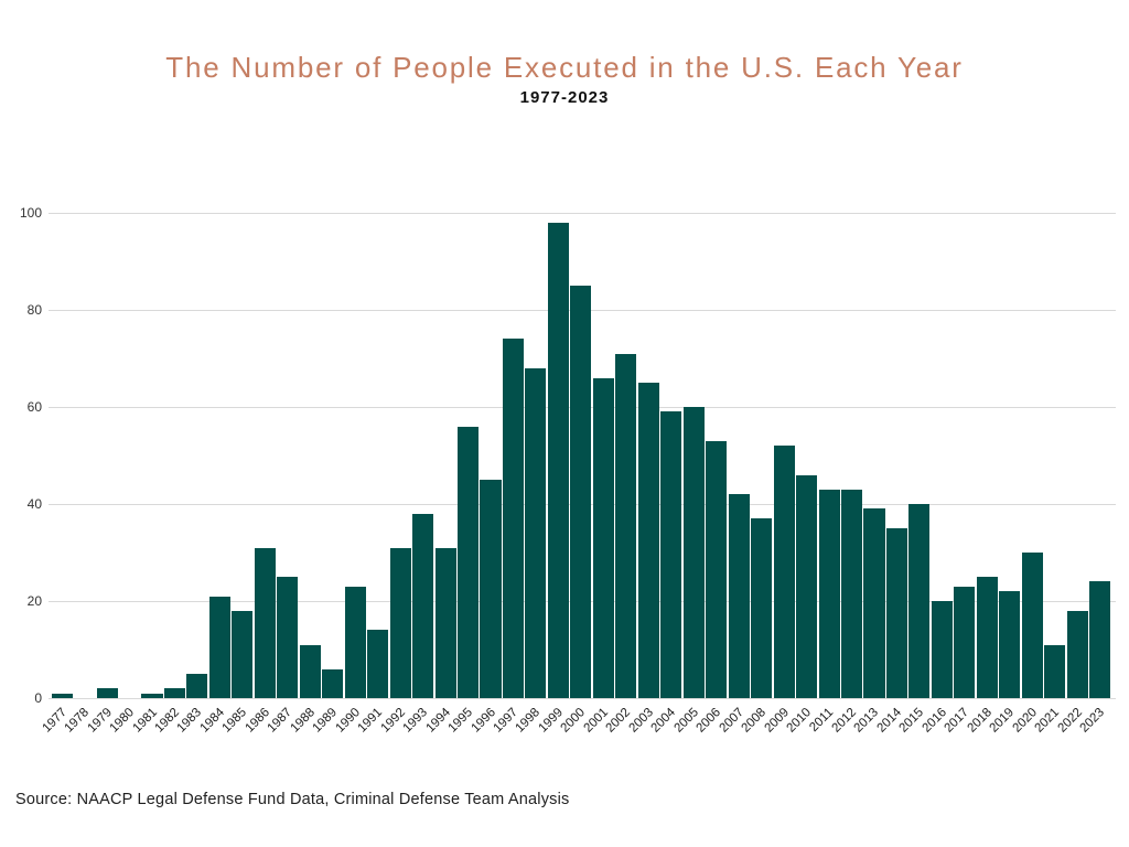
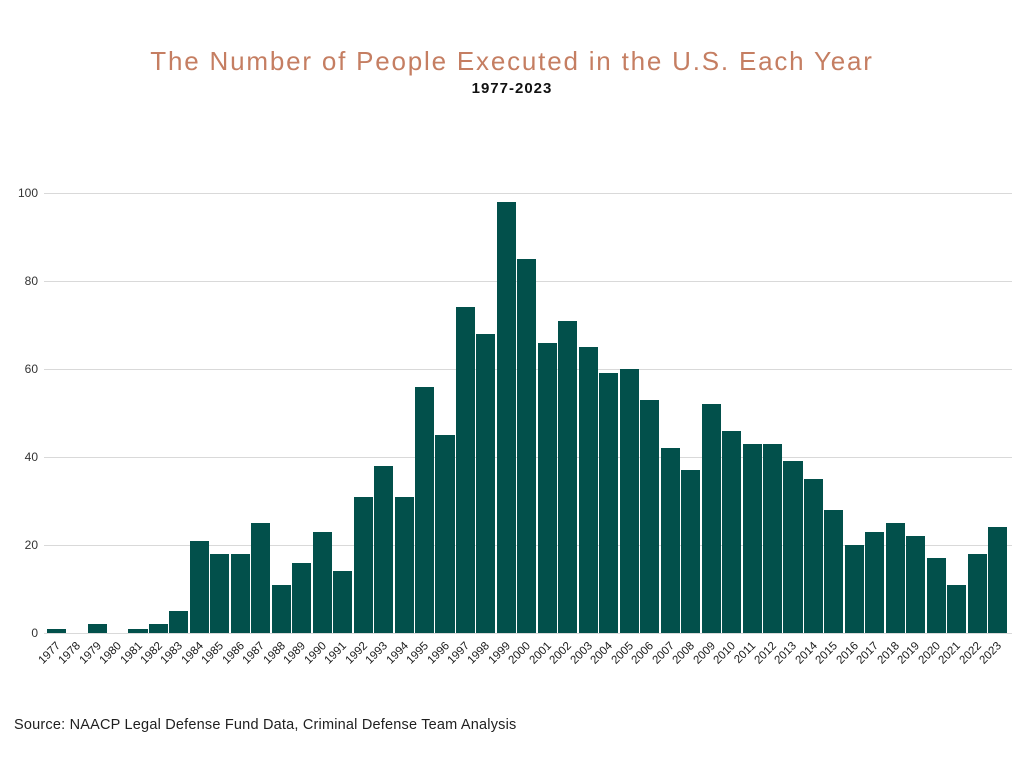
1986: 31 -> 18
1989: 6 -> 16
2015: 40 -> 28
2020: 30 -> 17
